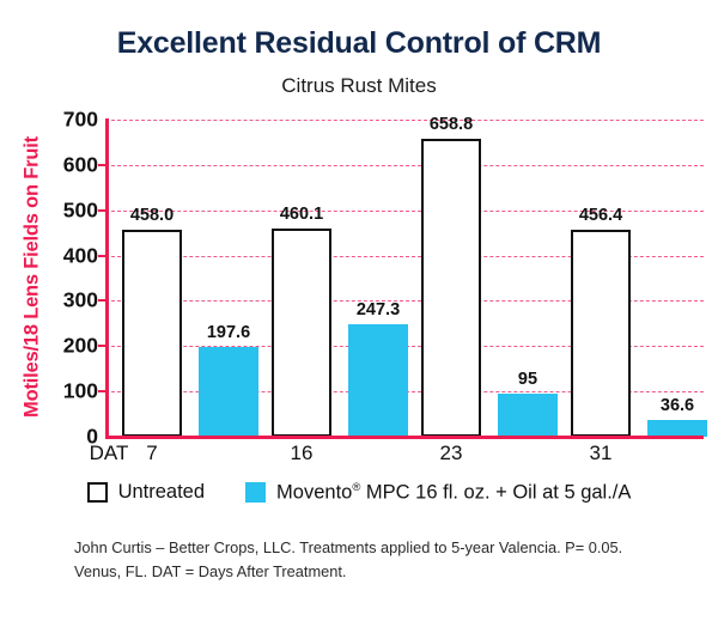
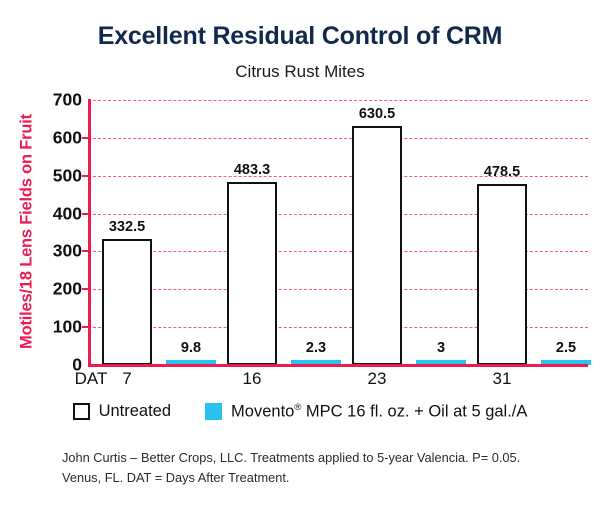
Untreated/7: 458.0 -> 332.5
Movento® MPC 16 fl. oz. + Oil at 5 gal./A/7: 197.6 -> 9.8
Untreated/16: 460.1 -> 483.3
Movento® MPC 16 fl. oz. + Oil at 5 gal./A/16: 247.3 -> 2.3
Untreated/23: 658.8 -> 630.5
Movento® MPC 16 fl. oz. + Oil at 5 gal./A/23: 95 -> 3
Untreated/31: 456.4 -> 478.5
Movento® MPC 16 fl. oz. + Oil at 5 gal./A/31: 36.6 -> 2.5
